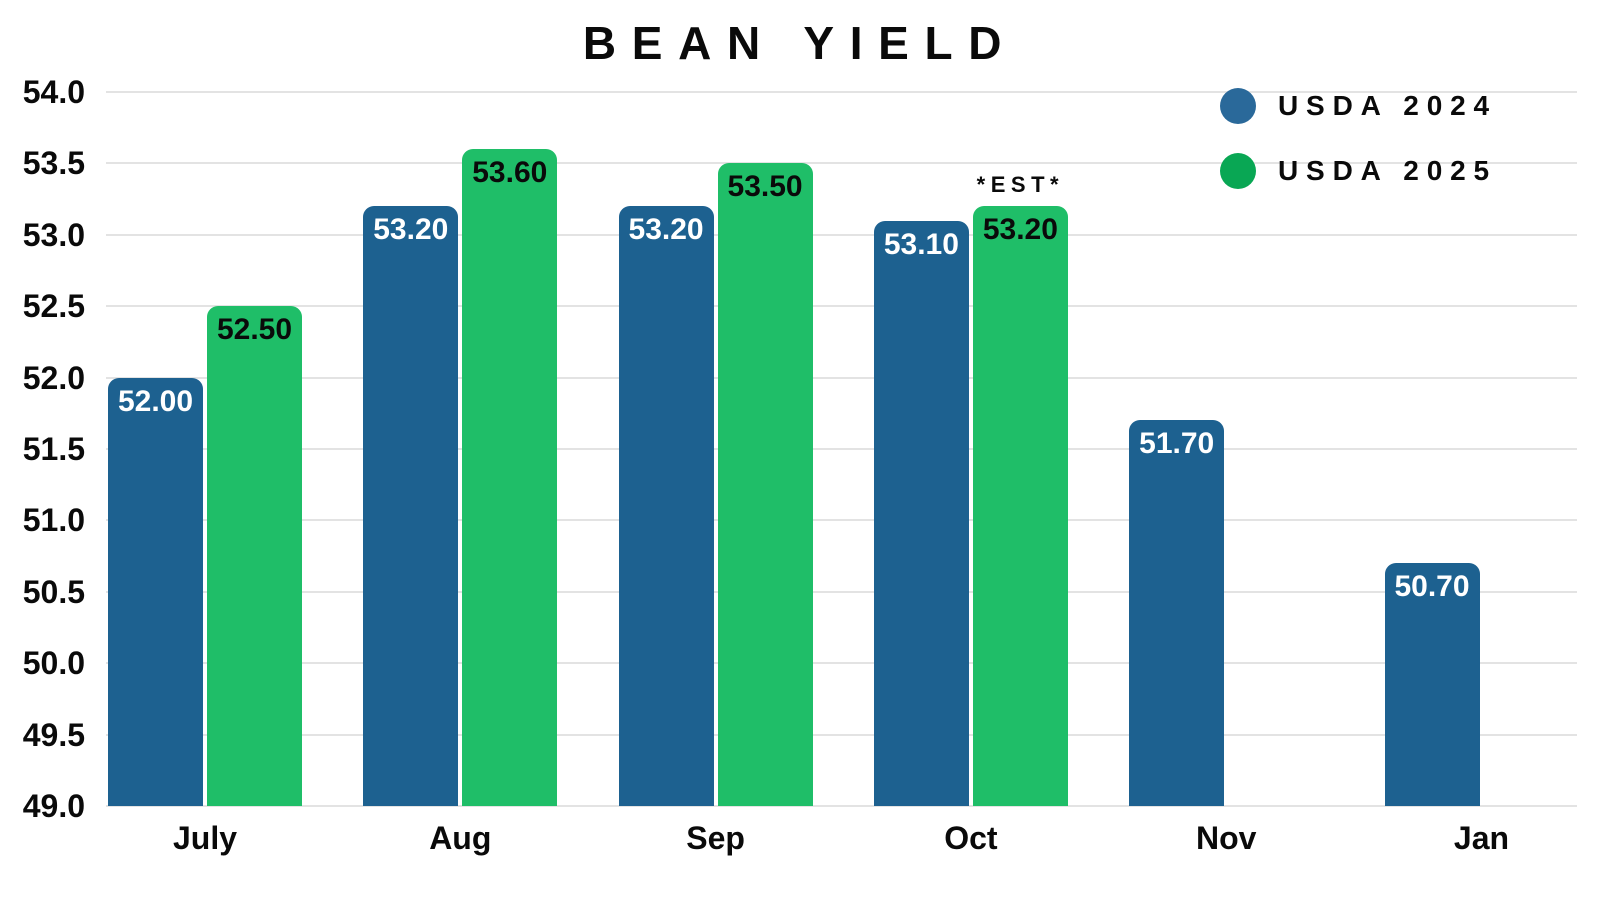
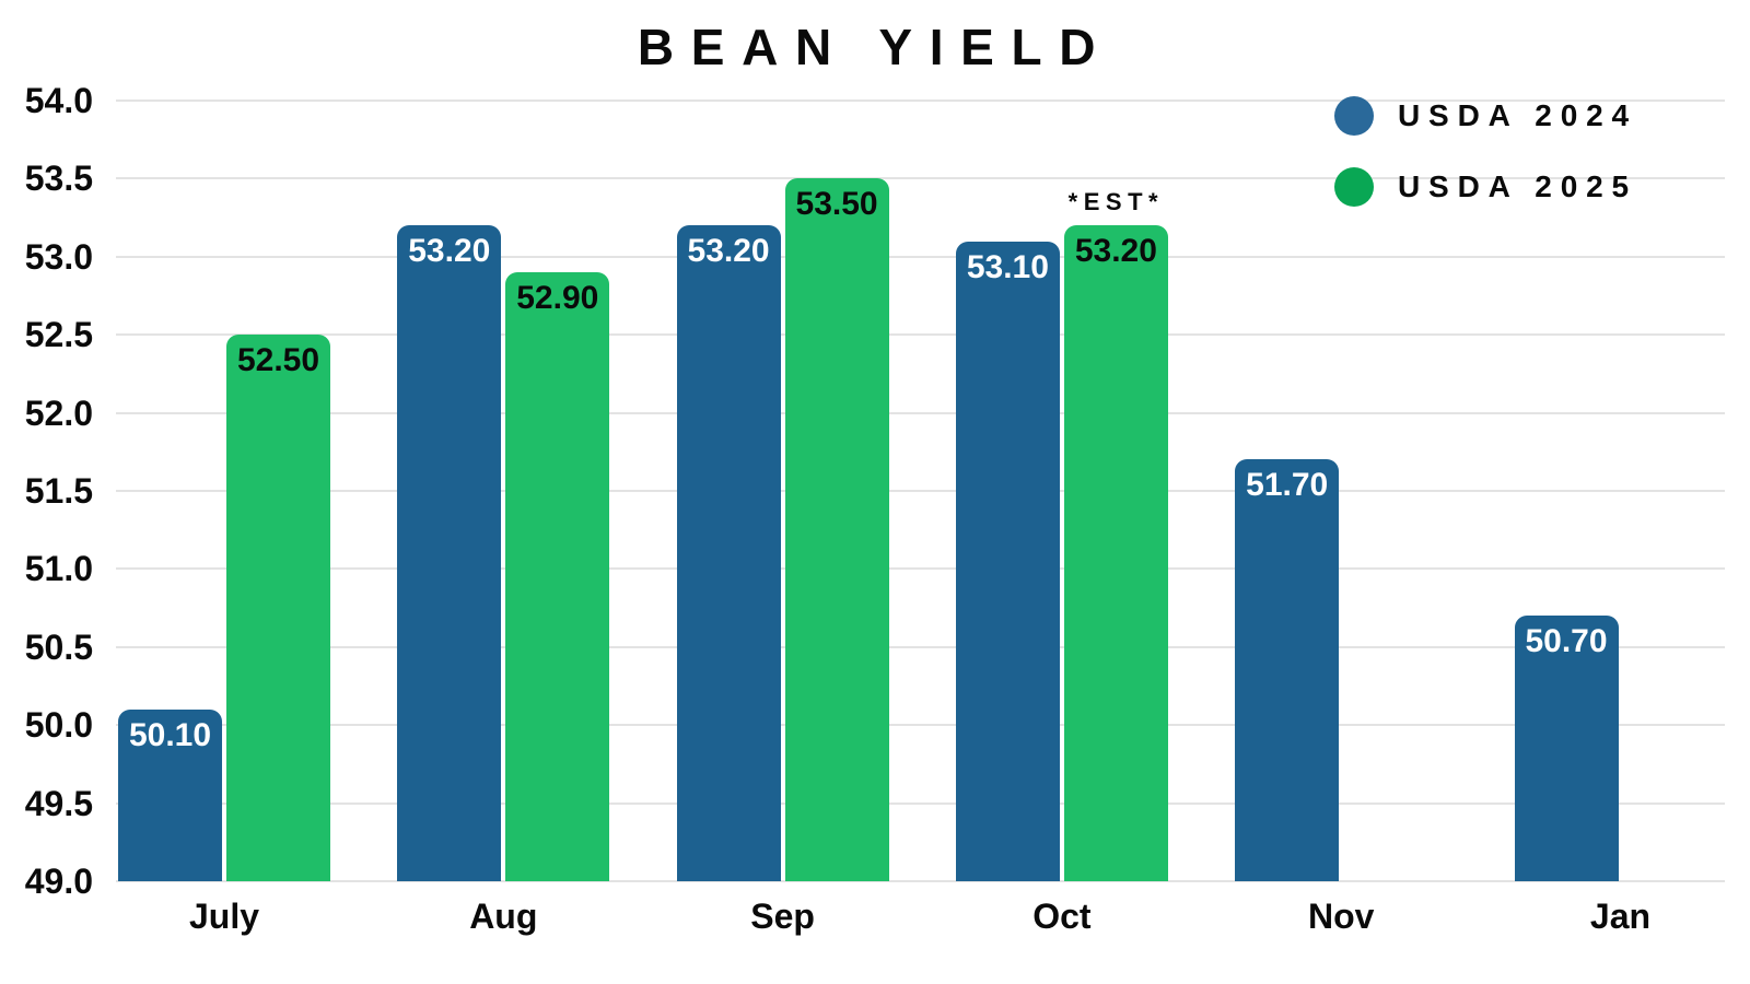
USDA 2024/July: 52.00 -> 50.10
USDA 2025/Aug: 53.60 -> 52.90
